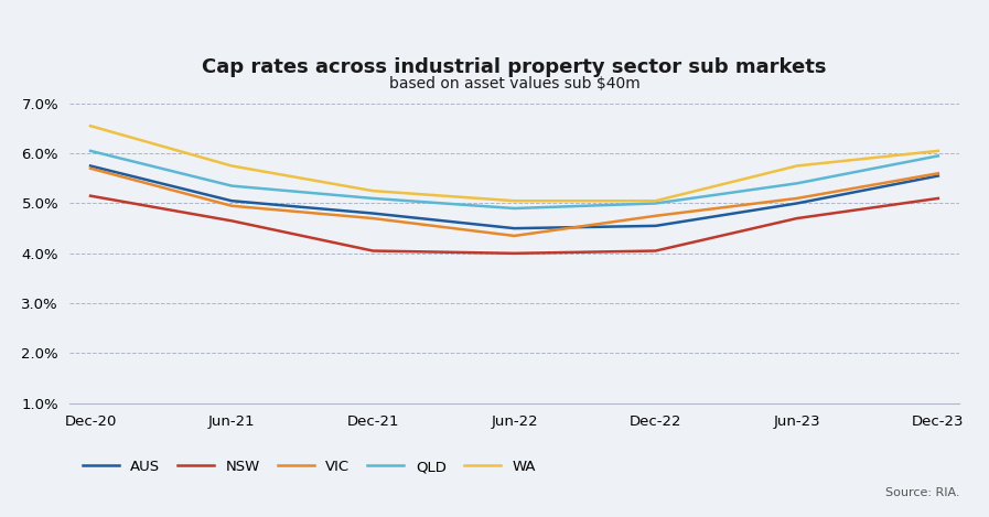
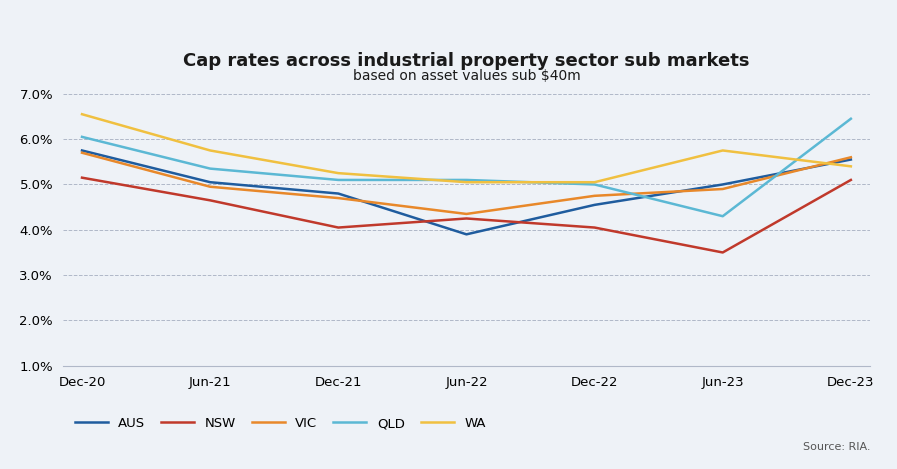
AUS/Jun-22: 4.50% -> 3.90%
NSW/Jun-22: 4.00% -> 4.25%
QLD/Jun-22: 4.90% -> 5.10%
NSW/Jun-23: 4.70% -> 3.50%
VIC/Jun-23: 5.10% -> 4.90%
QLD/Jun-23: 5.40% -> 4.30%
QLD/Dec-23: 5.95% -> 6.45%
WA/Dec-23: 6.05% -> 5.40%
